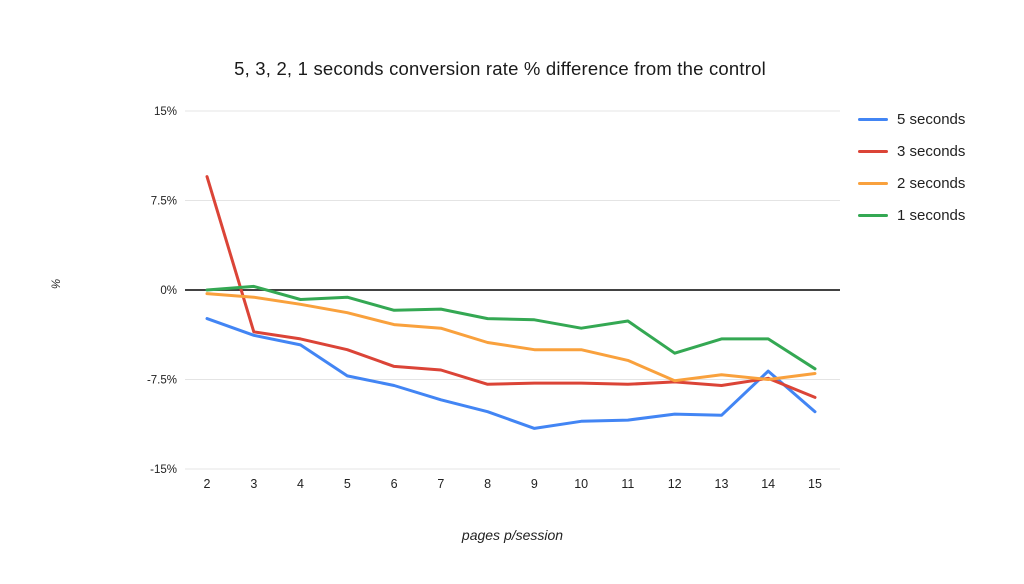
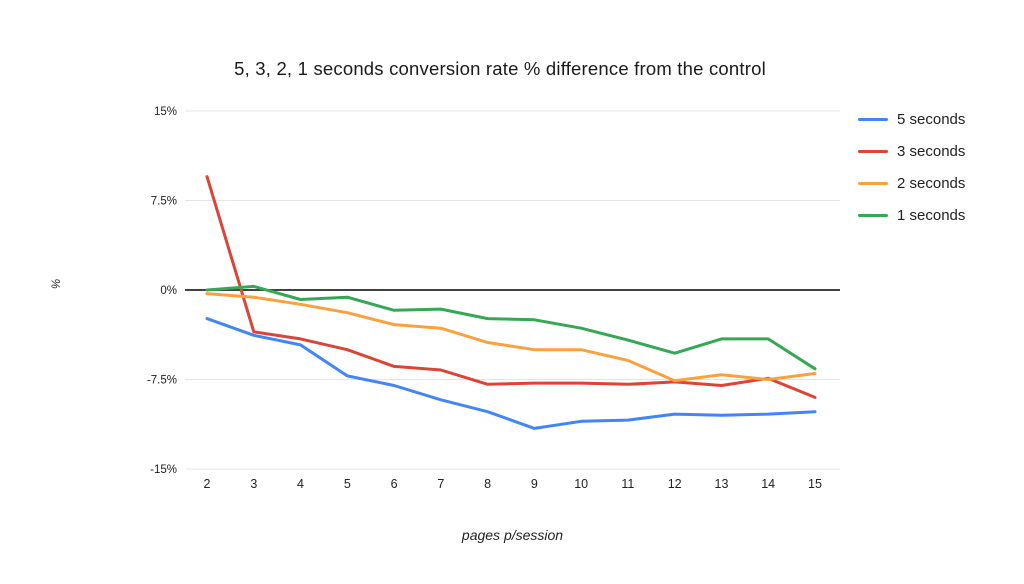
1 seconds/11: -2.6% -> -4.2%
5 seconds/14: -6.8% -> -10.4%
